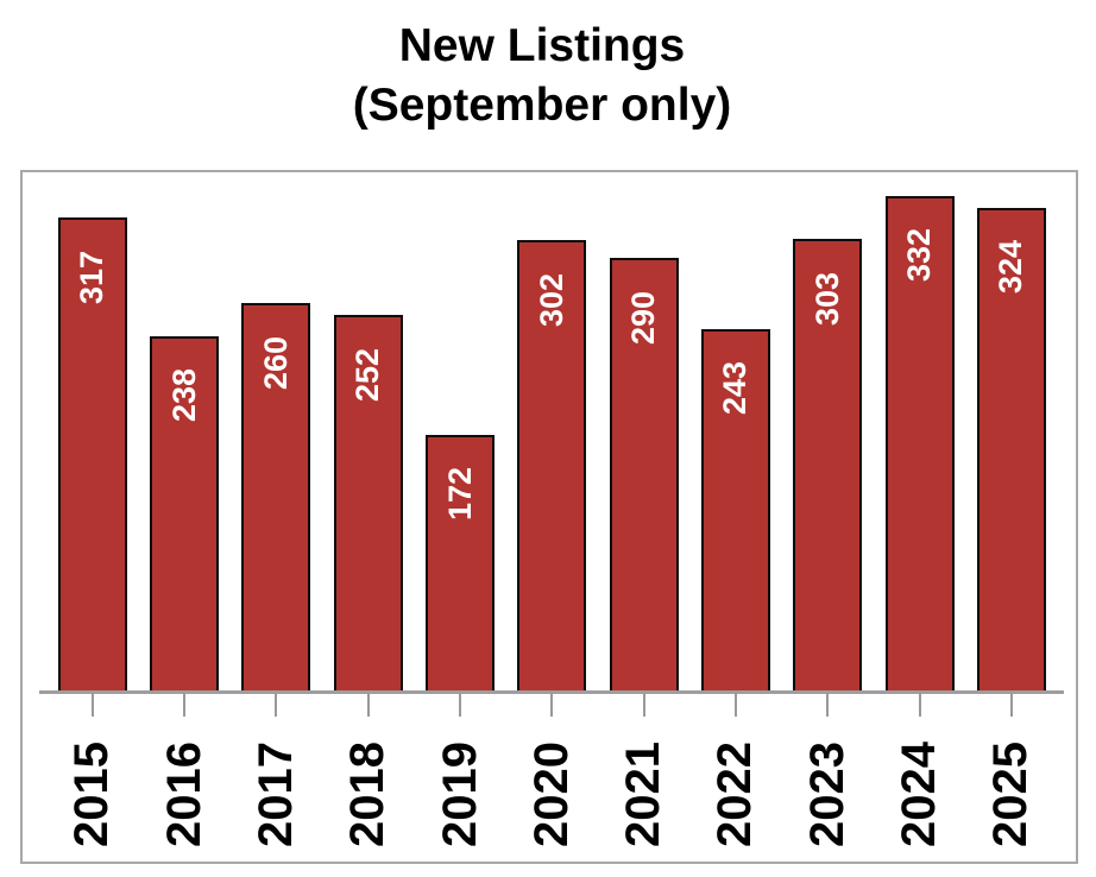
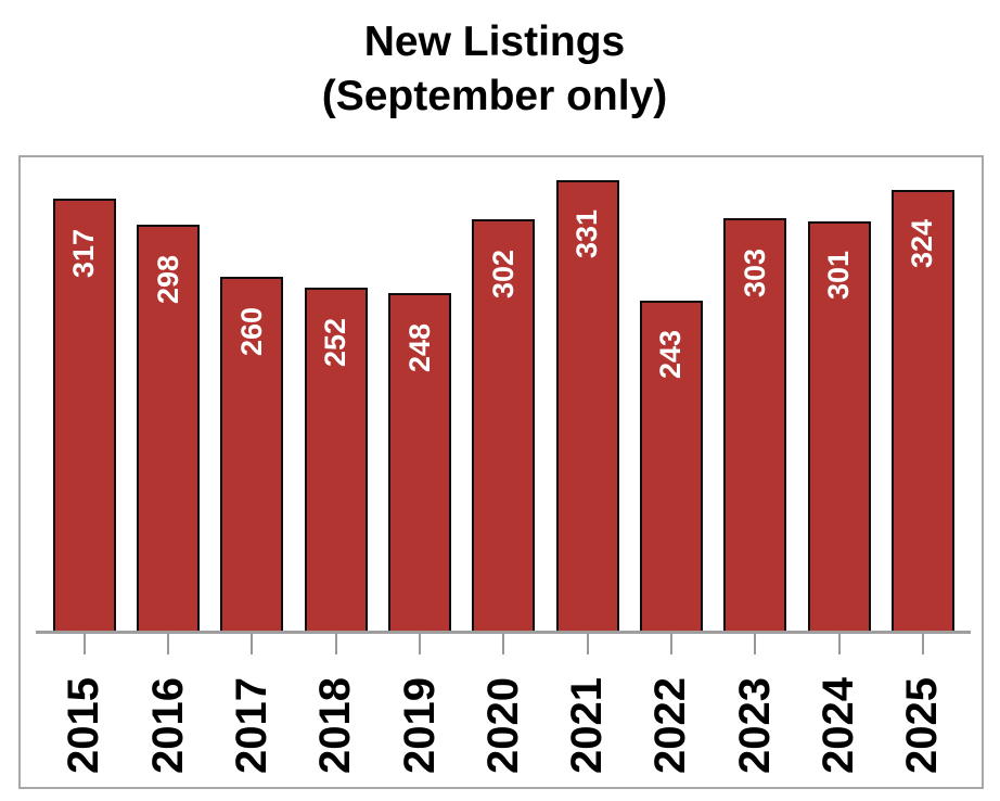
2016: 238 -> 298
2019: 172 -> 248
2021: 290 -> 331
2024: 332 -> 301
